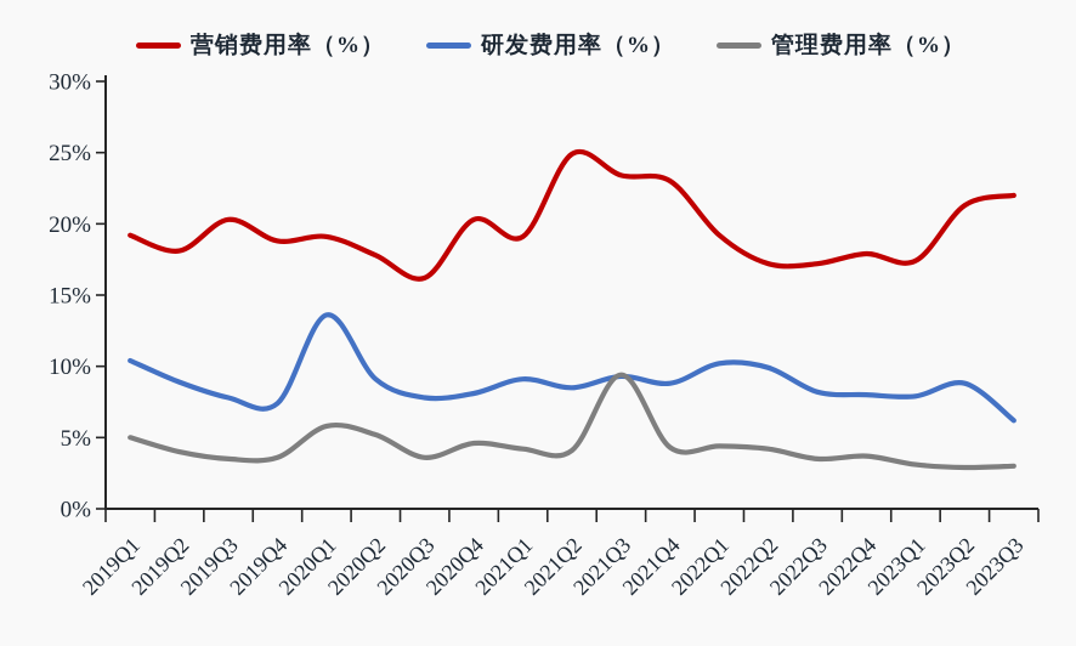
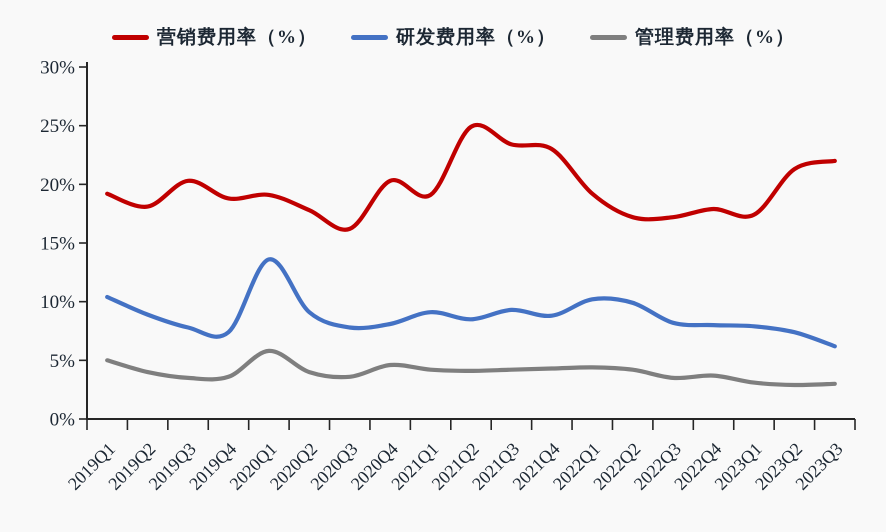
管理费用率（%）/2020Q2: 5.2% -> 4.0%
管理费用率（%）/2021Q3: 9.4% -> 4.2%
研发费用率（%）/2023Q2: 8.8% -> 7.4%
